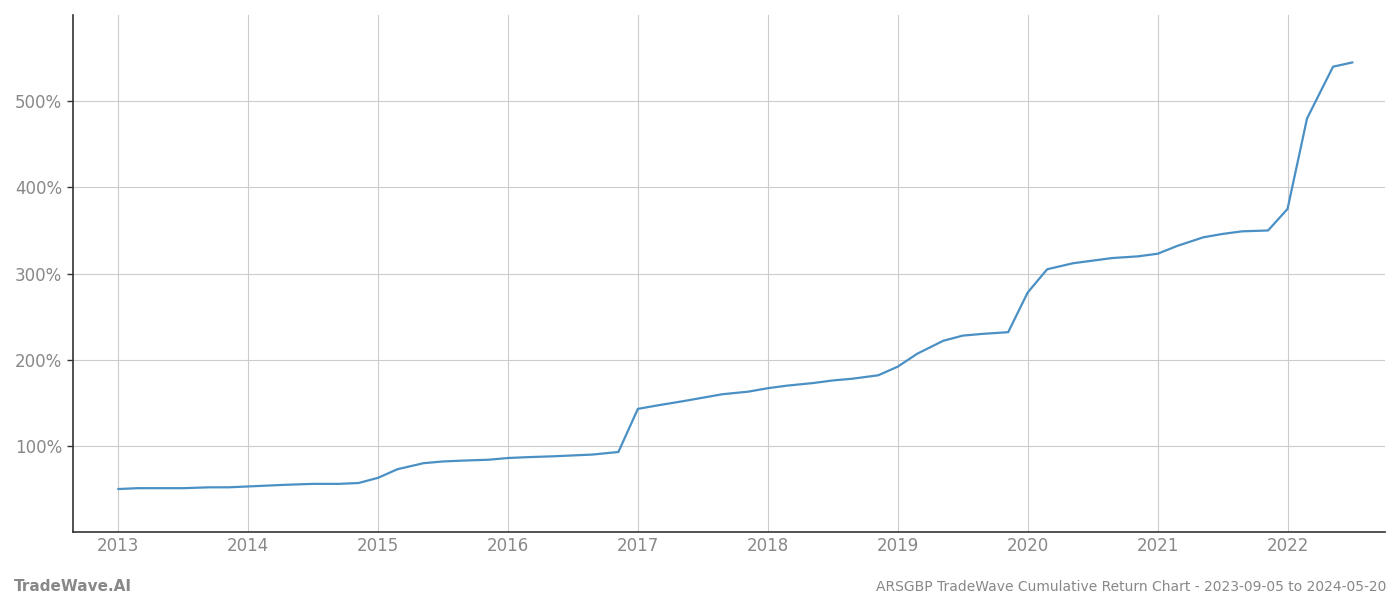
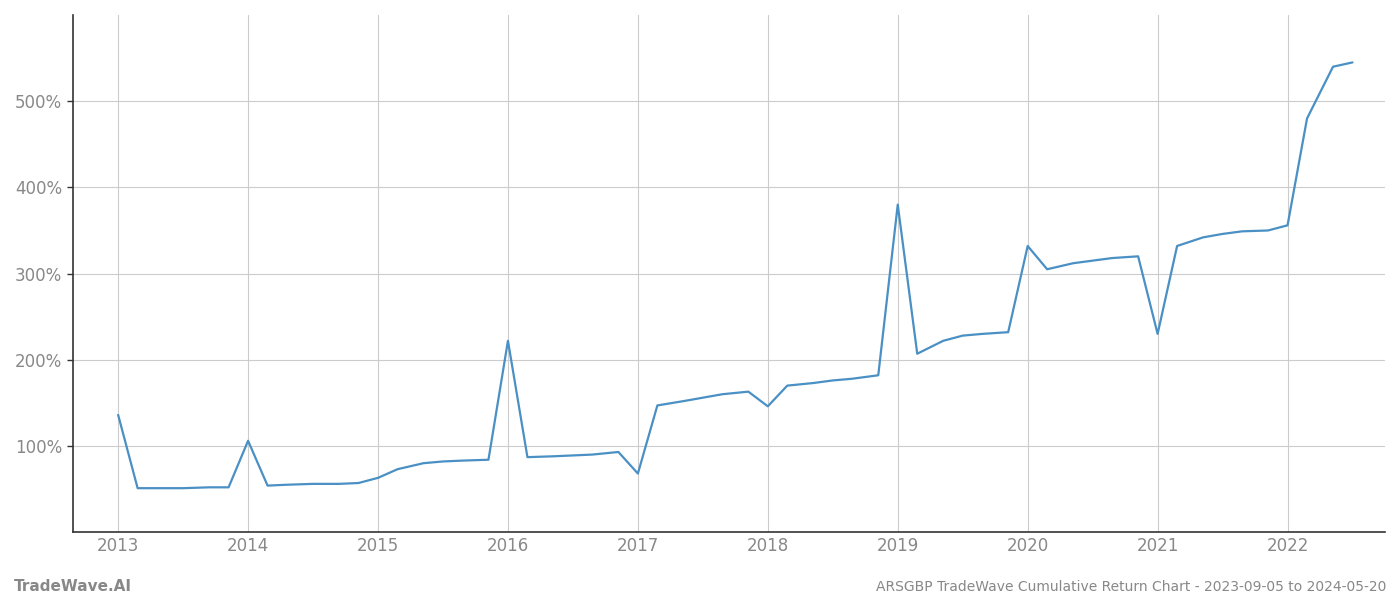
2013: 50% -> 136%
2014: 53% -> 106%
2016: 86% -> 222%
2017: 143% -> 68%
2018: 167% -> 146%
2019: 192% -> 380%
2020: 278% -> 332%
2021: 323% -> 230%
2022: 375% -> 356%
